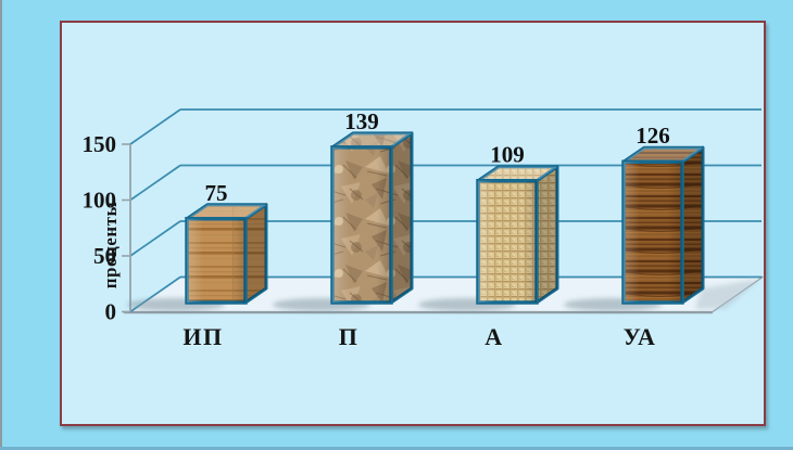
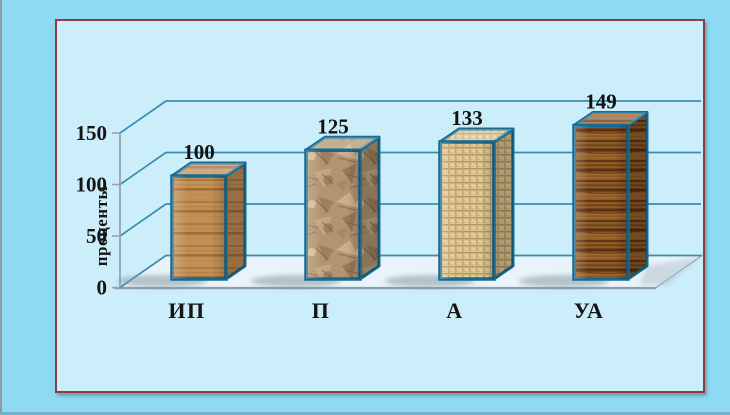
ИП: 75 -> 100
П: 139 -> 125
А: 109 -> 133
УА: 126 -> 149
